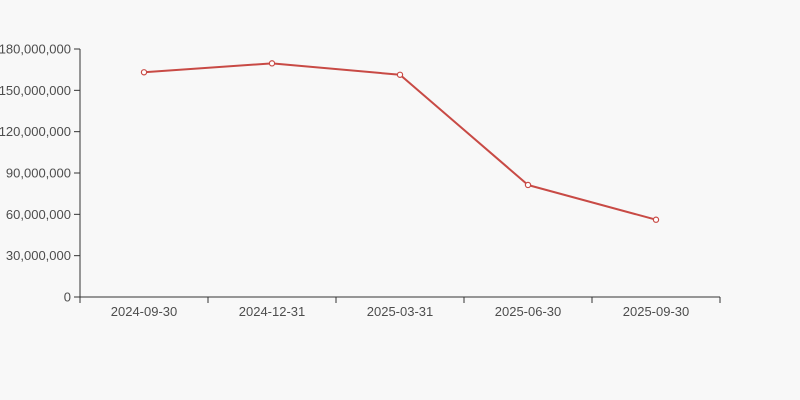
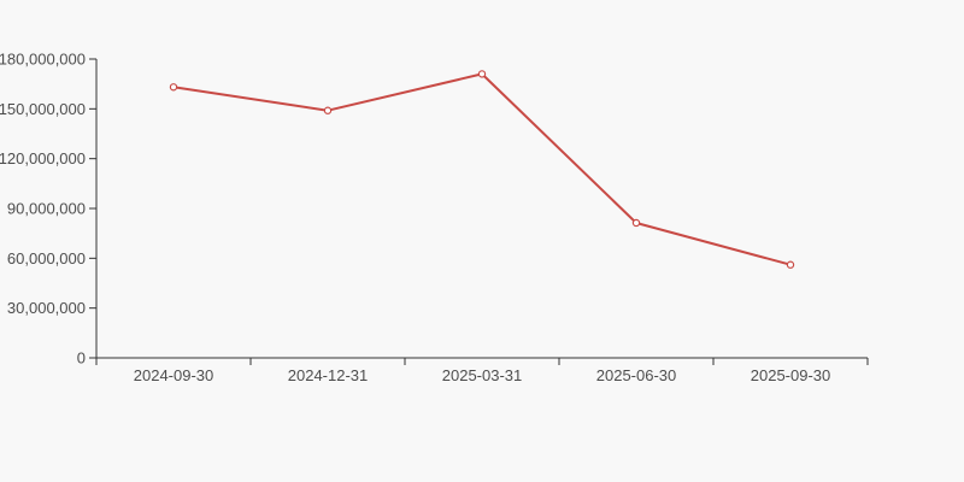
2024-12-31: 170000000 -> 149000000
2025-03-31: 161000000 -> 171000000
